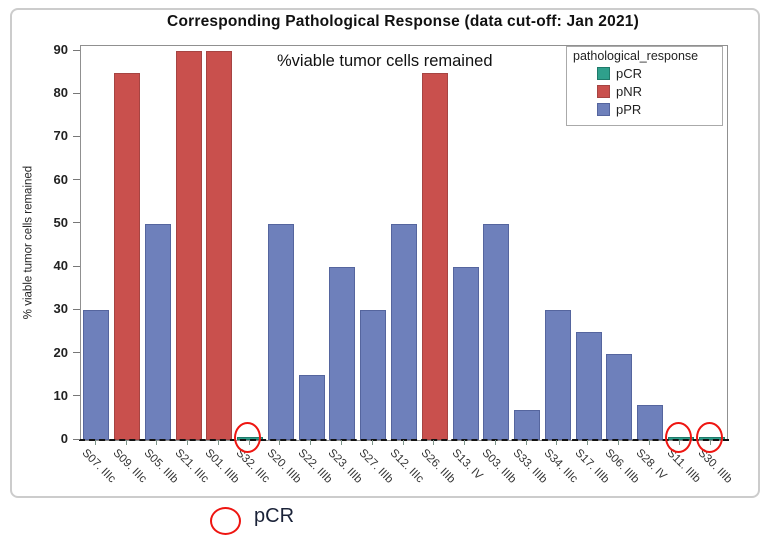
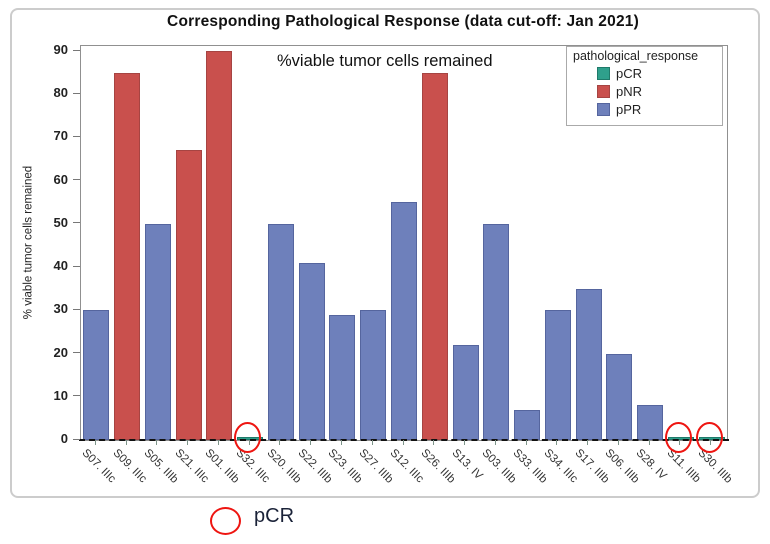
S21. IIIc: 90 -> 67
S22. IIIb: 15 -> 41
S23. IIIb: 40 -> 29
S12. IIIc: 50 -> 55
S13. IV: 40 -> 22
S17. IIIb: 25 -> 35
